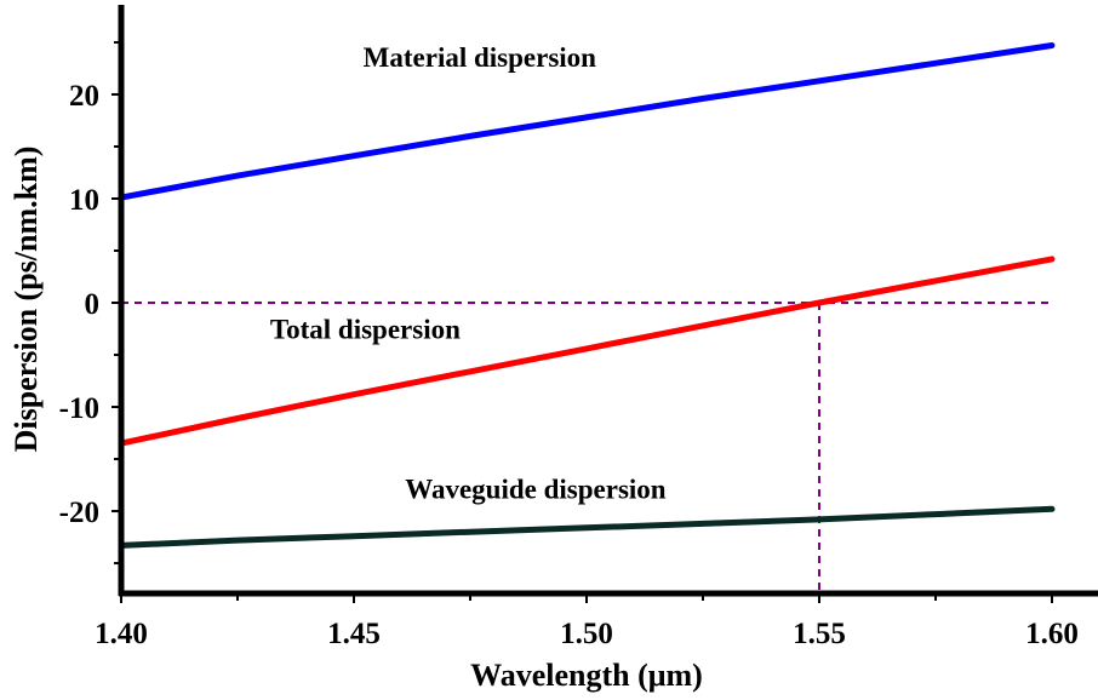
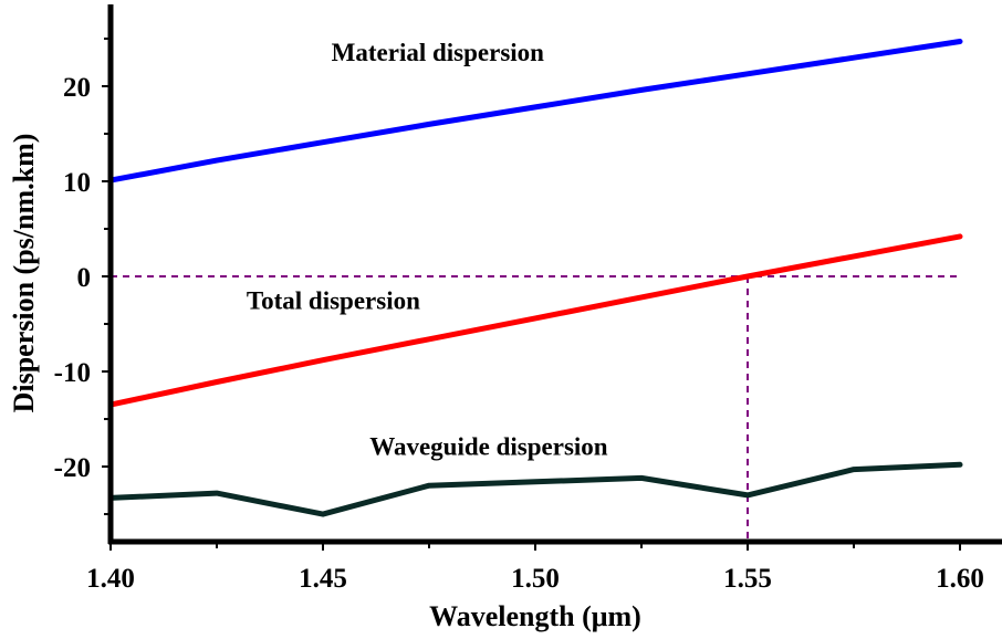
Waveguide dispersion/1.45: -22 -> -25
Waveguide dispersion/1.55: -21 -> -23
